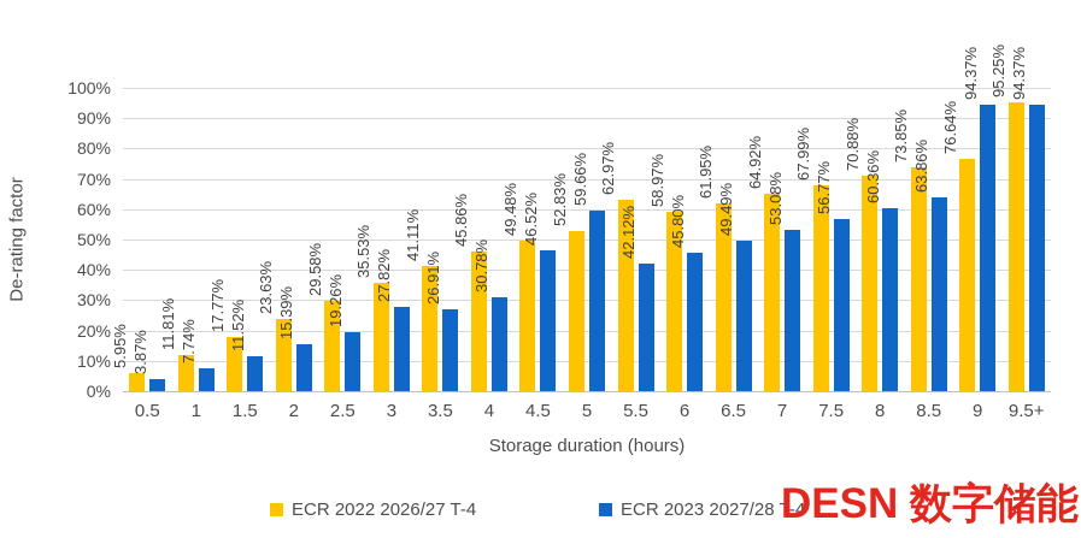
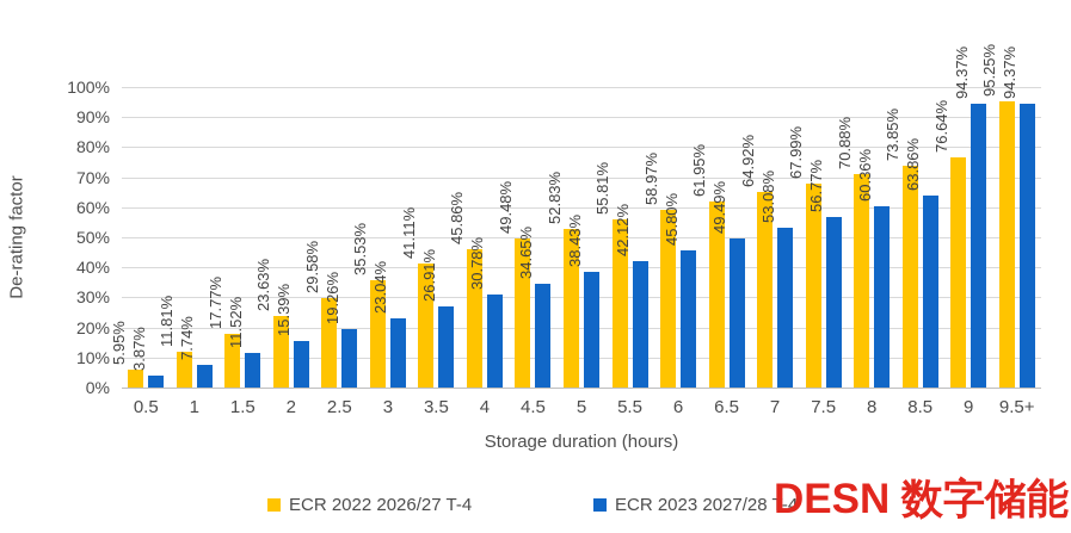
ECR 2023 2027/28 T-4/3: 27.82% -> 23.04%
ECR 2023 2027/28 T-4/4.5: 46.52% -> 34.65%
ECR 2023 2027/28 T-4/5: 59.66% -> 38.43%
ECR 2022 2026/27 T-4/5.5: 62.97% -> 55.81%
